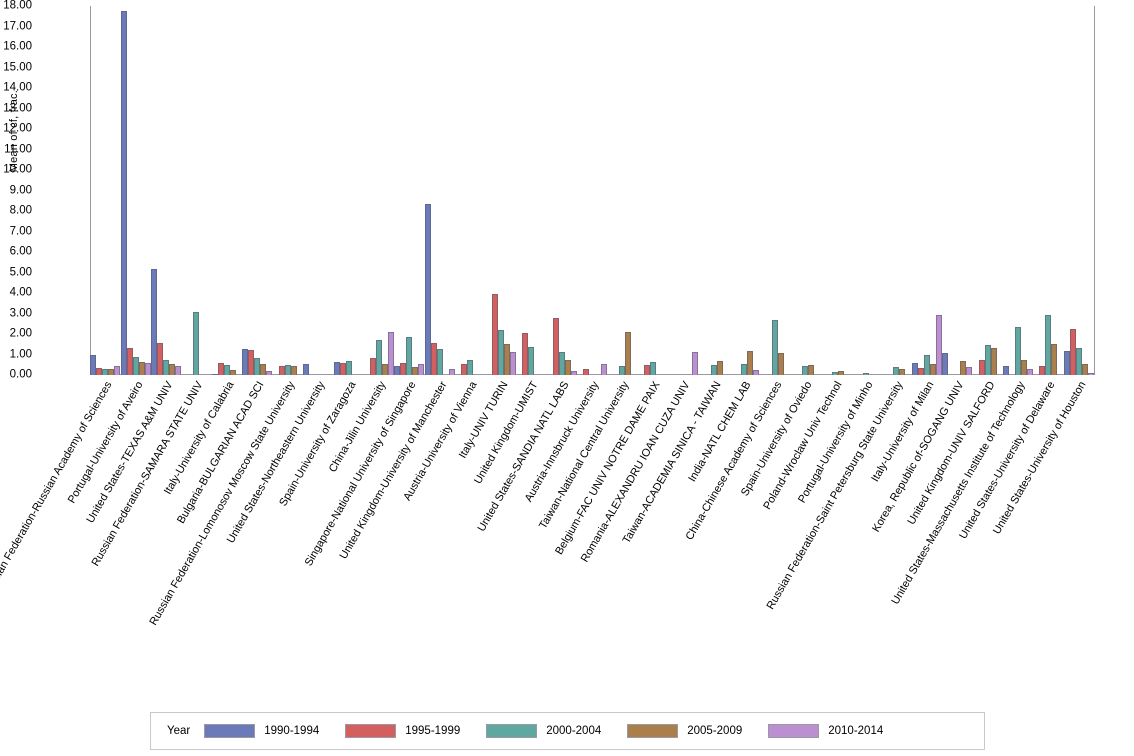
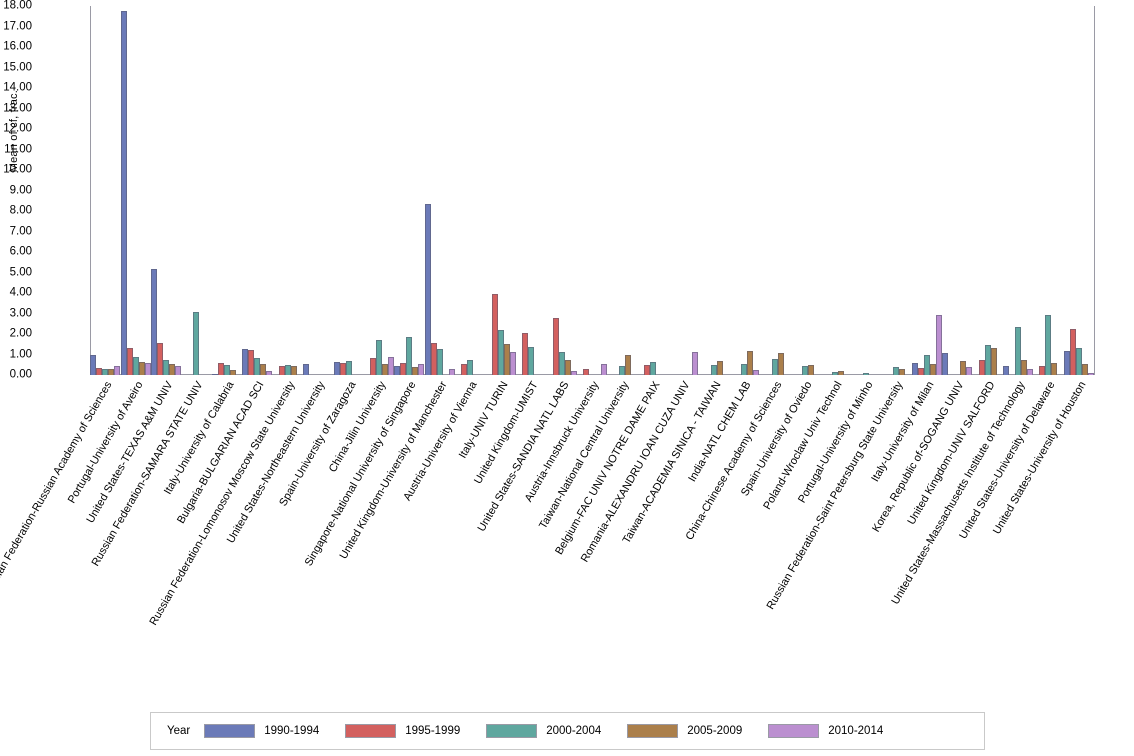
2010-2014/China-Jilin University: 2.1 -> 0.9
2005-2009/Taiwan-National Central University: 2.1 -> 1.0
2000-2004/China-Chinese Academy of Sciences: 2.7 -> 0.8
2005-2009/United States-University of Delaware: 1.5 -> 0.6
